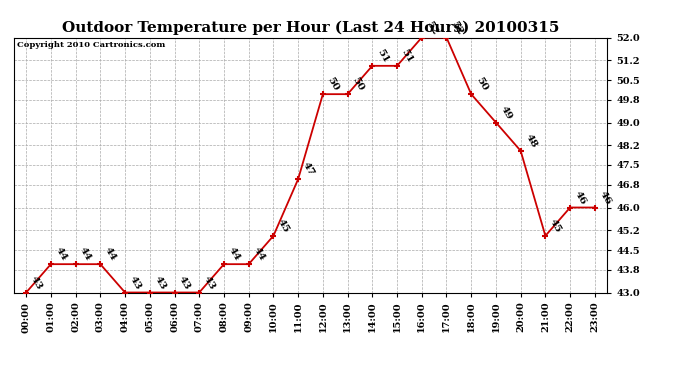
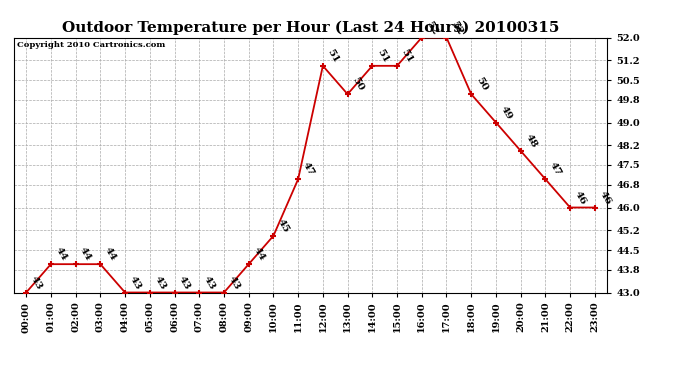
08:00: 44 -> 43
12:00: 50 -> 51
21:00: 45 -> 47
